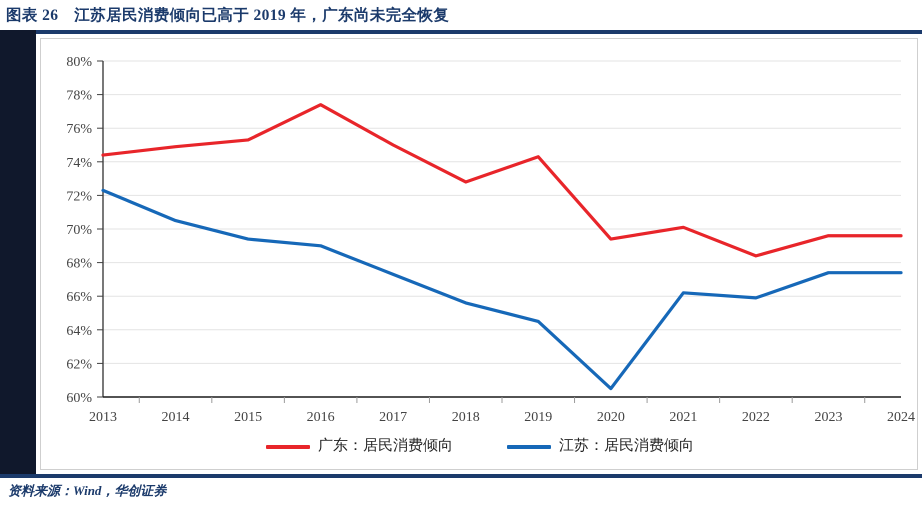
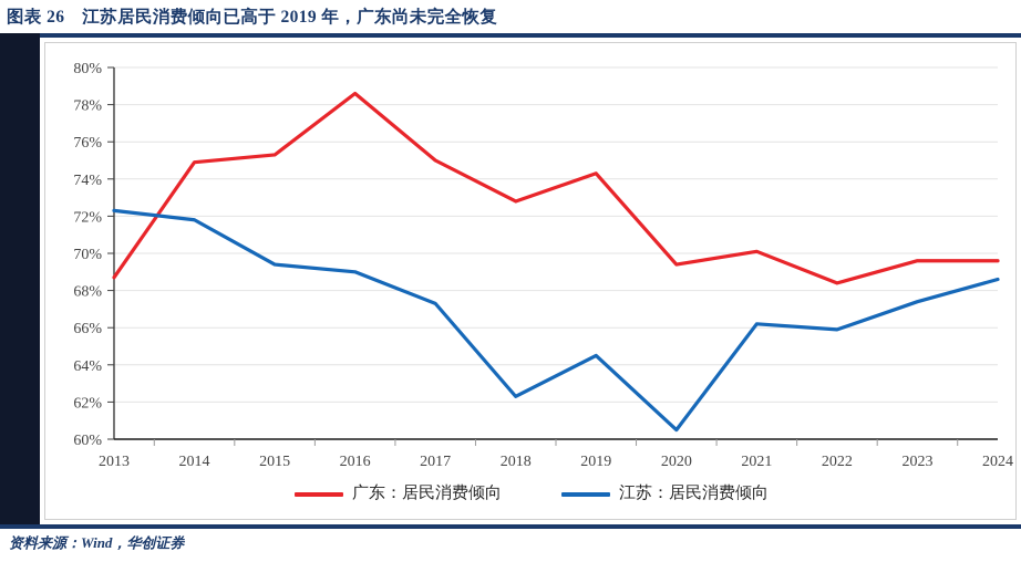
广东：居民消费倾向/2013: 74.4% -> 68.7%
江苏：居民消费倾向/2014: 70.5% -> 71.8%
广东：居民消费倾向/2016: 77.4% -> 78.6%
江苏：居民消费倾向/2018: 65.6% -> 62.3%
江苏：居民消费倾向/2024: 67.4% -> 68.6%
